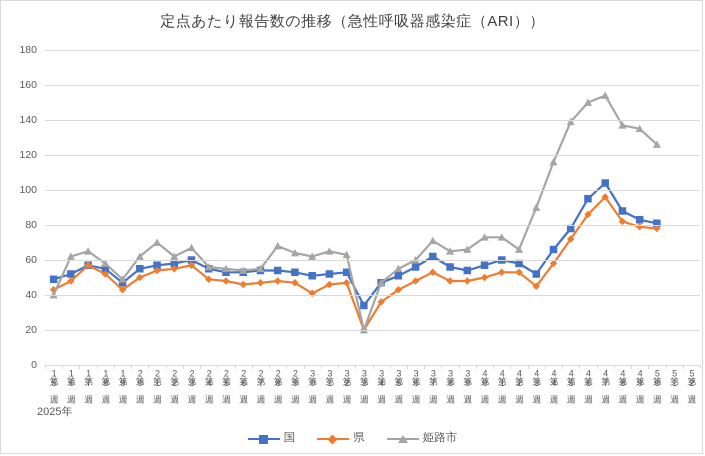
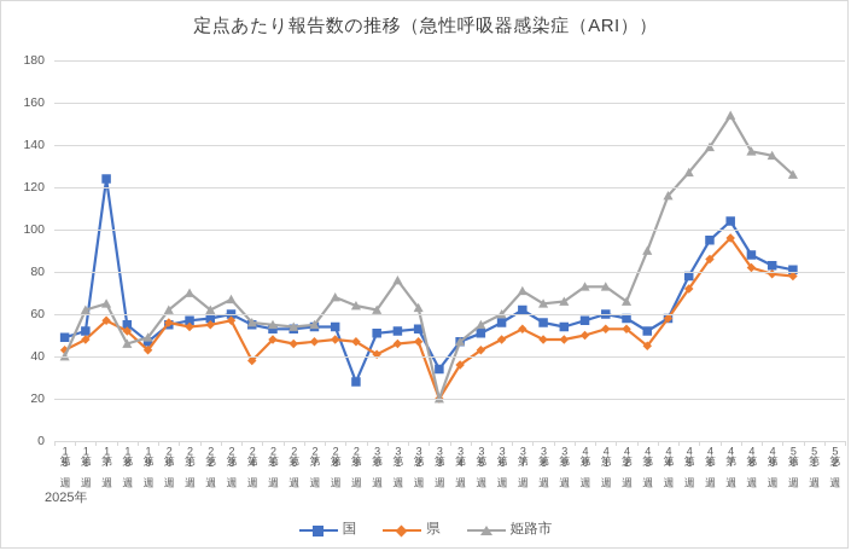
国/第17週: 57 -> 124
姫路市/第18週: 58 -> 46
県/第20週: 50 -> 56
県/第24週: 49 -> 38
国/第29週: 53 -> 28
姫路市/第31週: 65 -> 76
国/第44週: 66 -> 58
姫路市/第45週: 139 -> 127
姫路市/第46週: 150 -> 139
